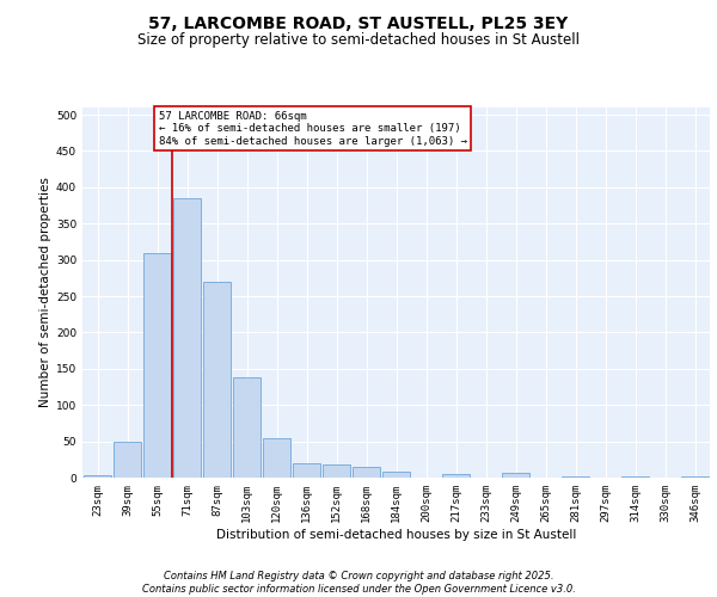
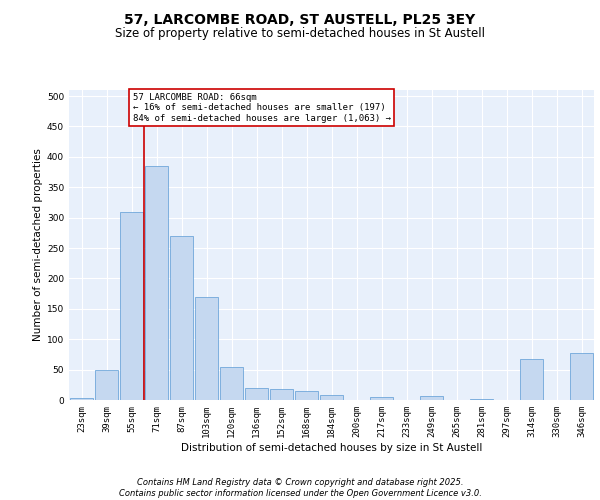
103sqm: 138 -> 170
314sqm: 1 -> 68
346sqm: 2 -> 78
